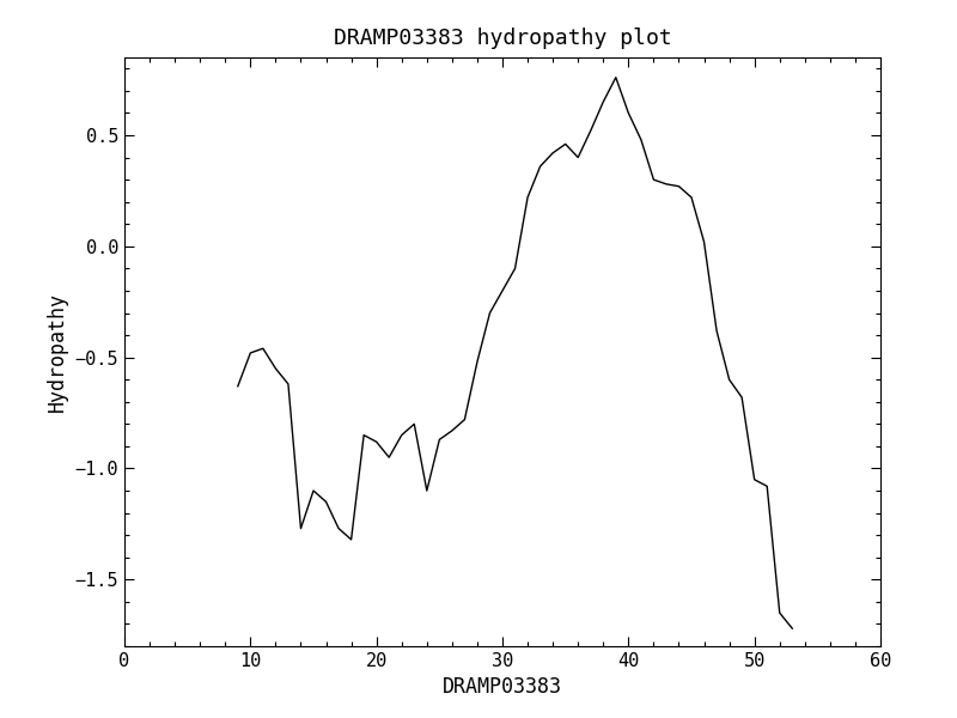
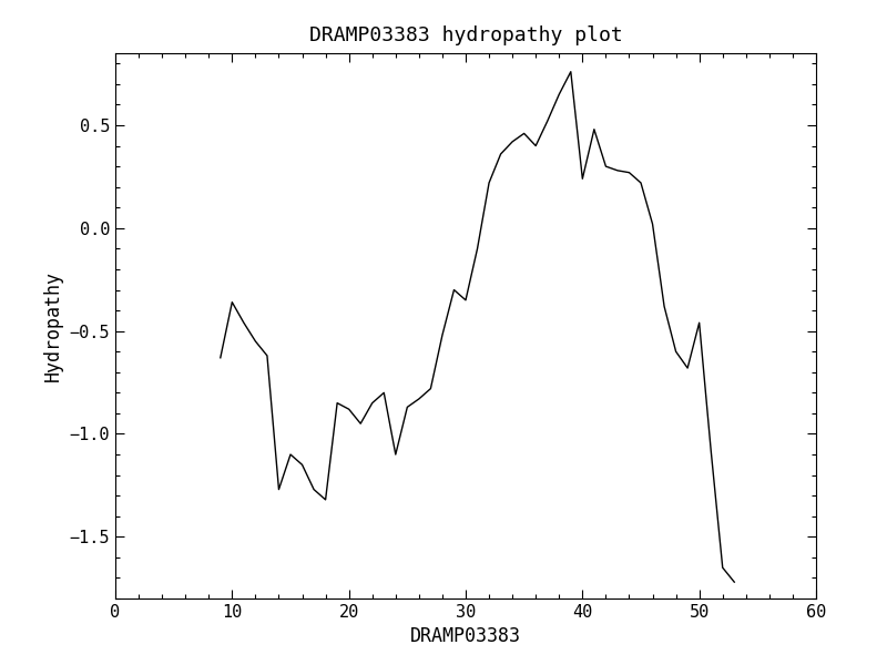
10: -0.48 -> -0.36
30: -0.20 -> -0.35
40: 0.60 -> 0.24
50: -1.05 -> -0.46
